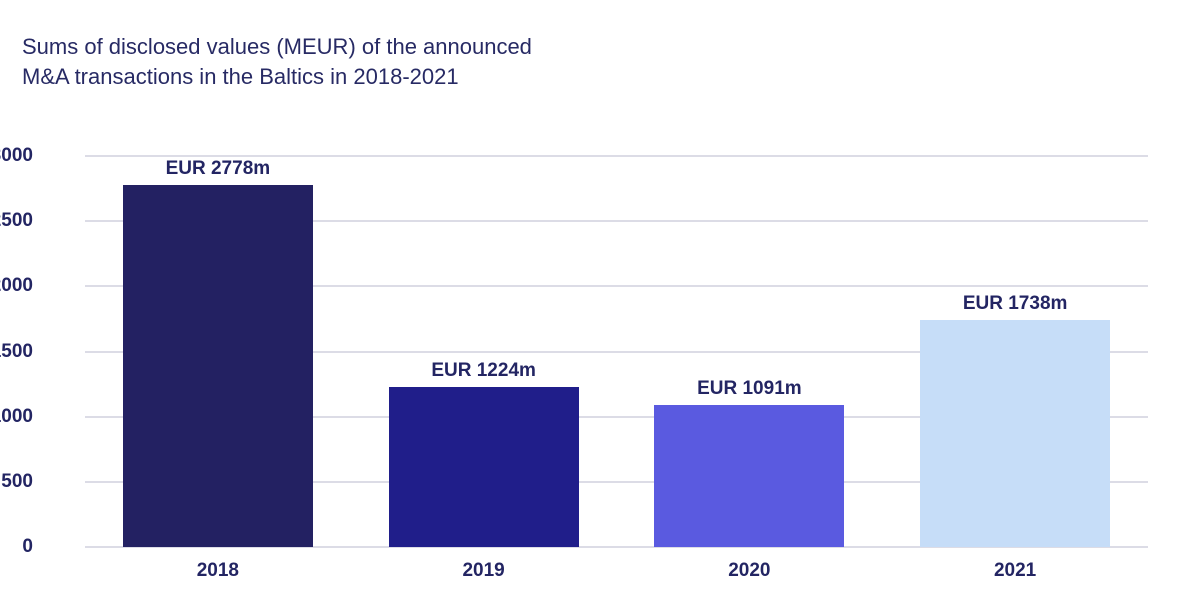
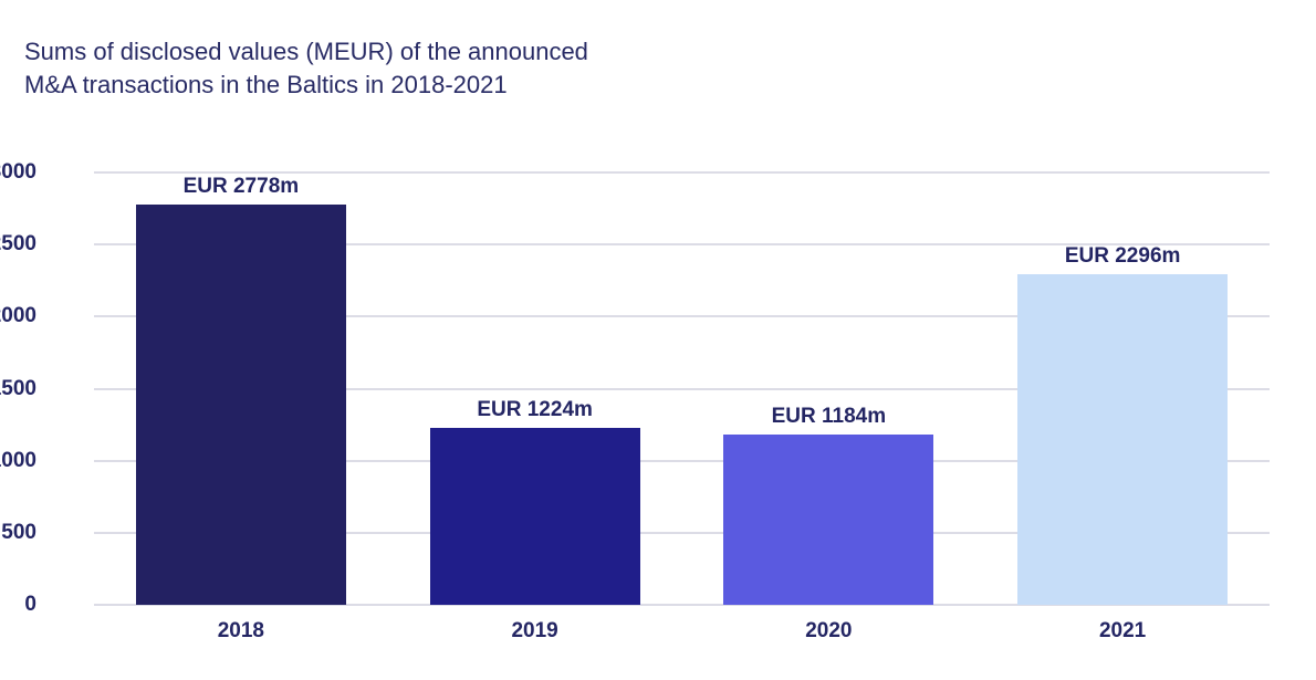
2020: 1091m -> 1184m
2021: 1738m -> 2296m
